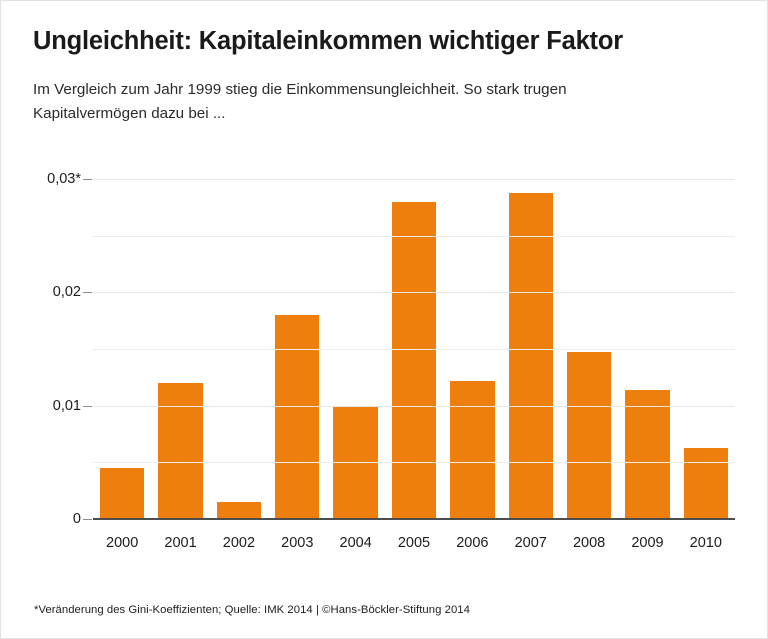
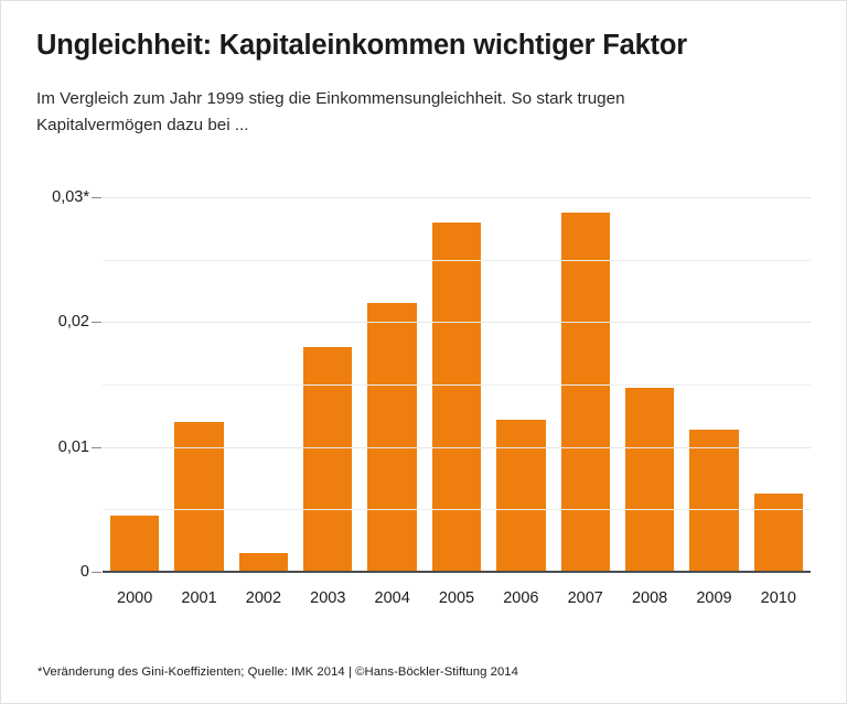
2004: 0,01 -> 0,02
